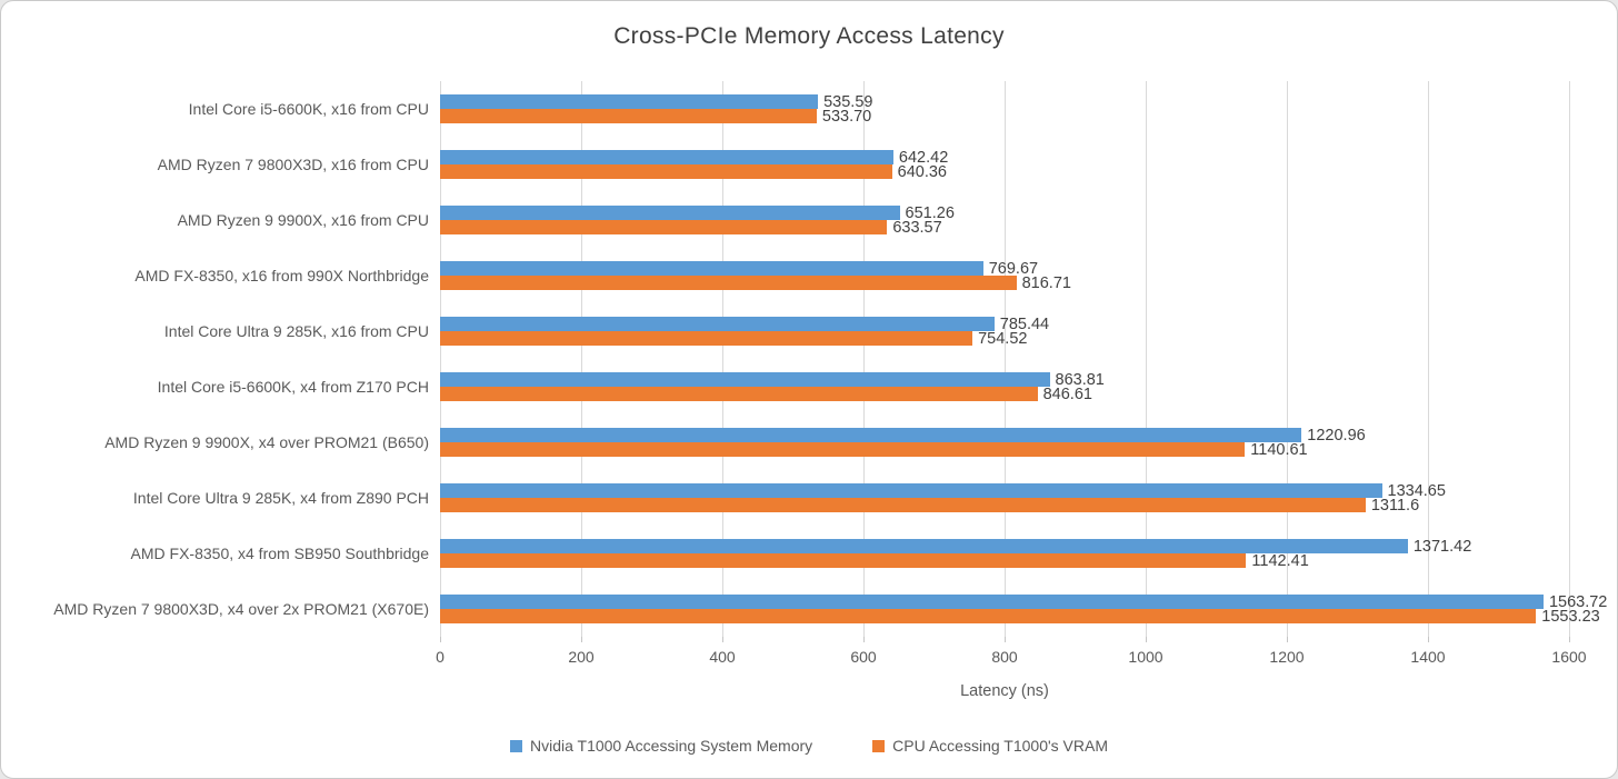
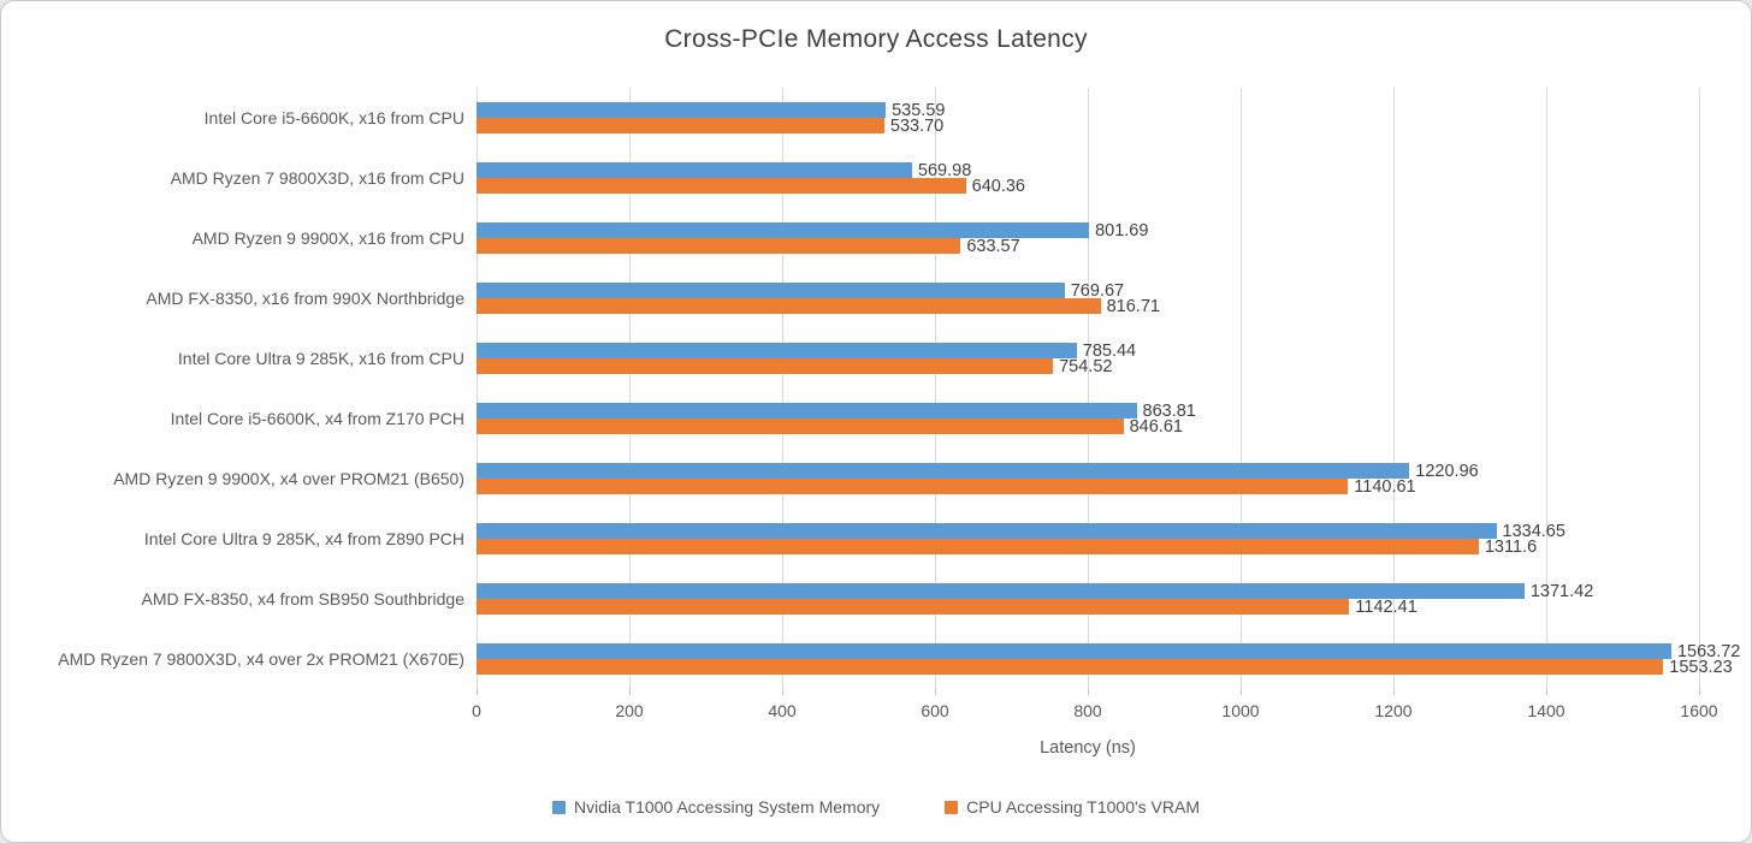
Nvidia T1000 Accessing System Memory/AMD Ryzen 7 9800X3D, x16 from CPU: 642.42 -> 569.98
Nvidia T1000 Accessing System Memory/AMD Ryzen 9 9900X, x16 from CPU: 651.26 -> 801.69
